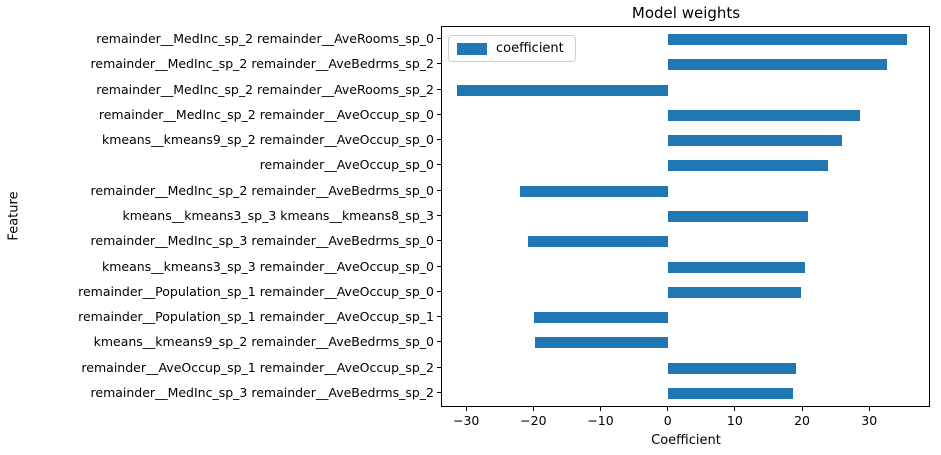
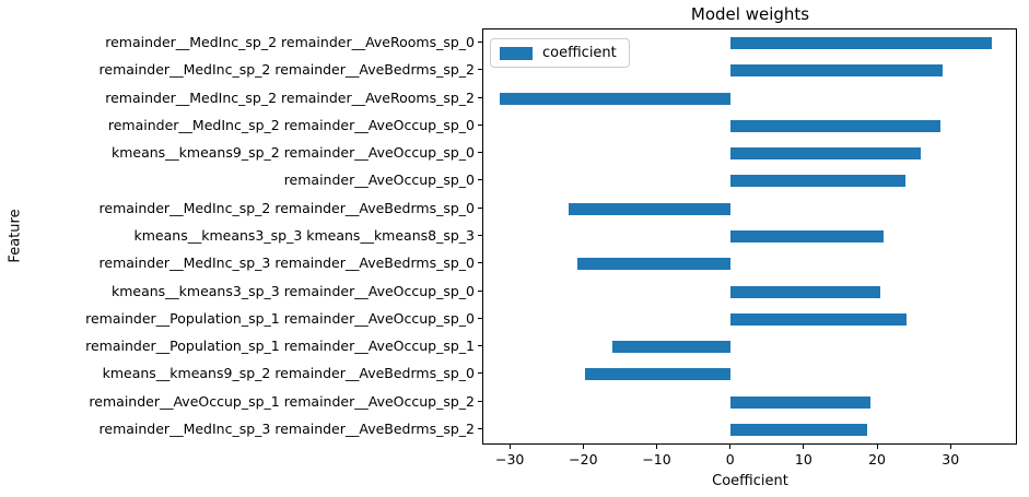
remainder__MedInc_sp_2 remainder__AveBedrms_sp_2: 33 -> 29
remainder__Population_sp_1 remainder__AveOccup_sp_0: 20 -> 24
remainder__Population_sp_1 remainder__AveOccup_sp_1: -20 -> -16
